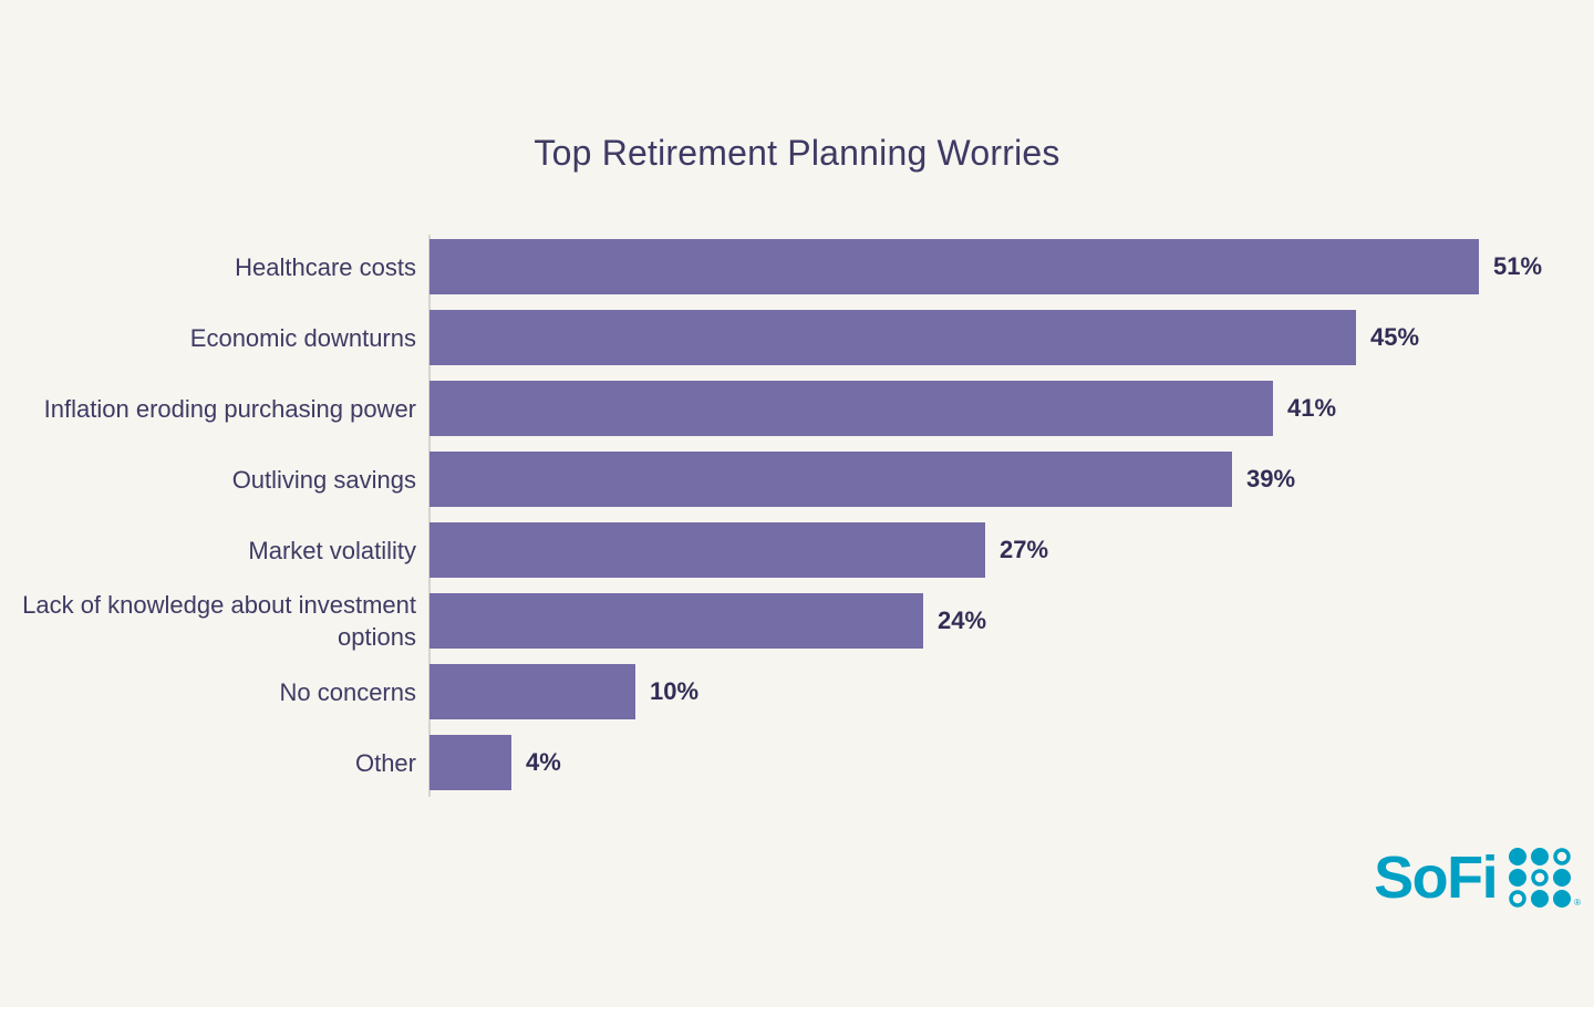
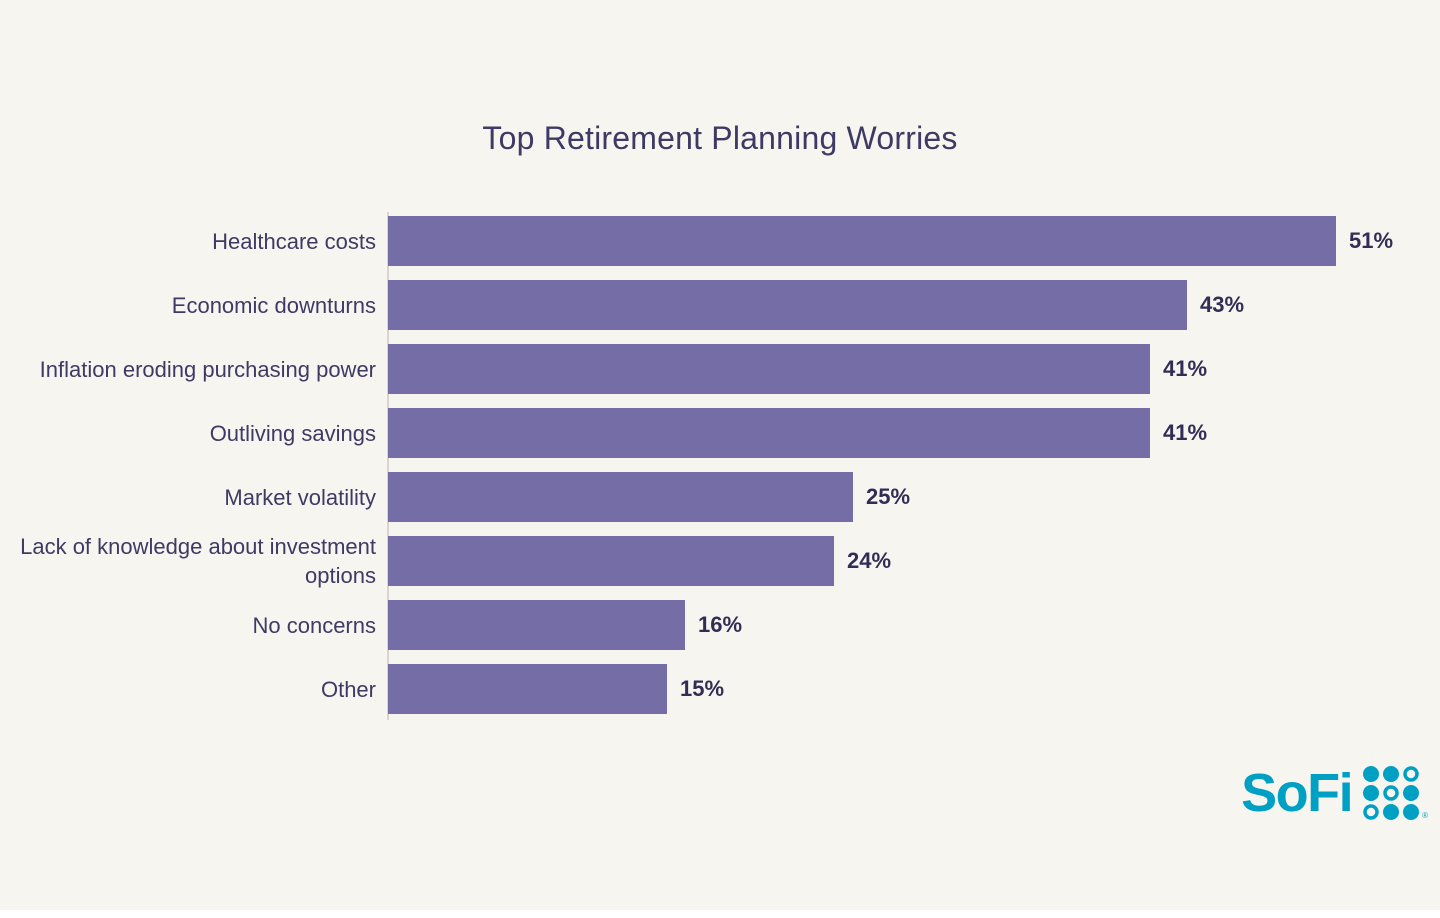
Economic downturns: 45% -> 43%
Outliving savings: 39% -> 41%
Market volatility: 27% -> 25%
No concerns: 10% -> 16%
Other: 4% -> 15%
